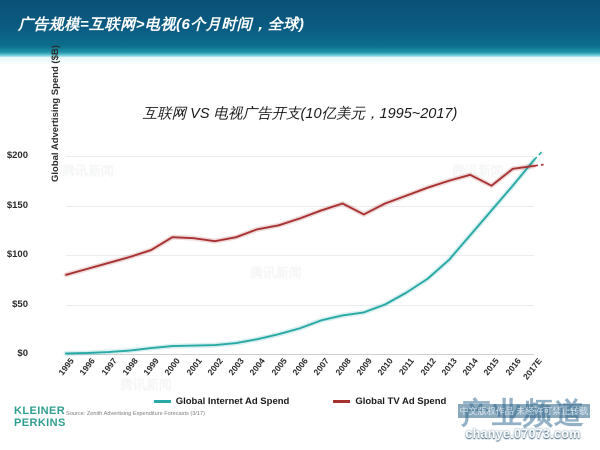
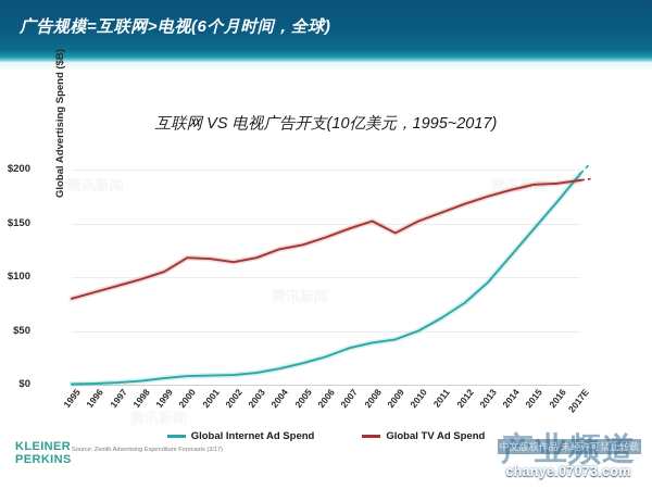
Global TV Ad Spend/2015: $170 -> $190
